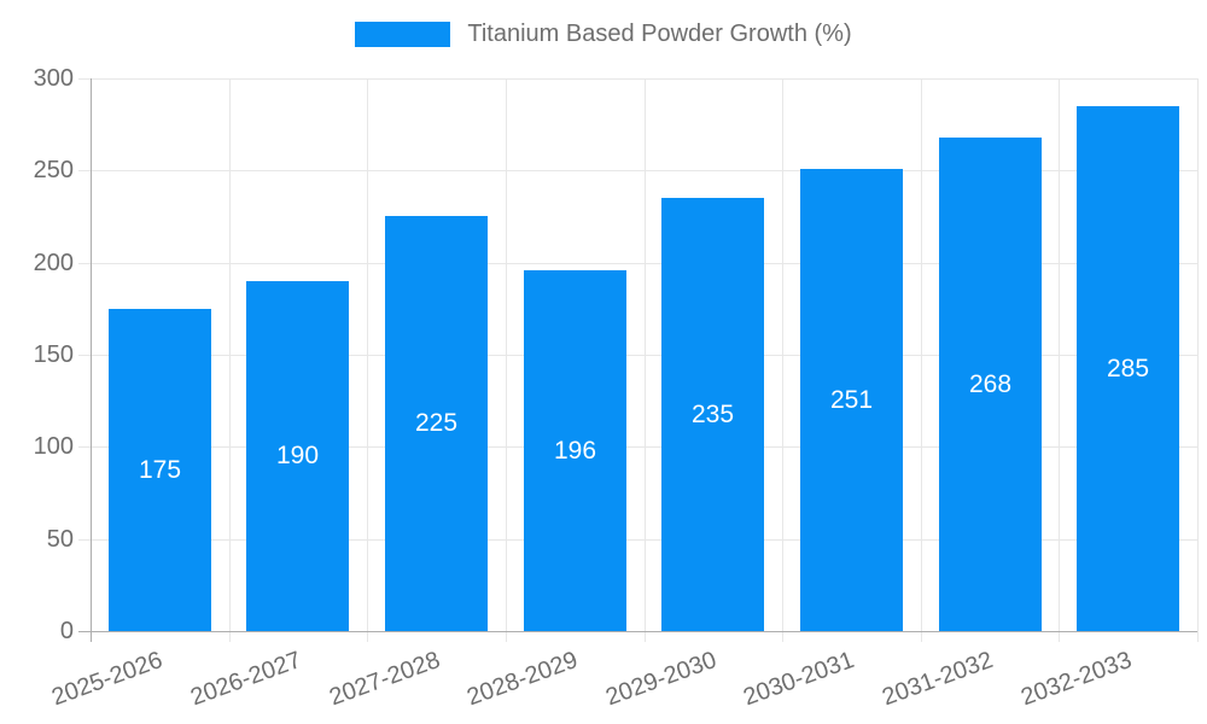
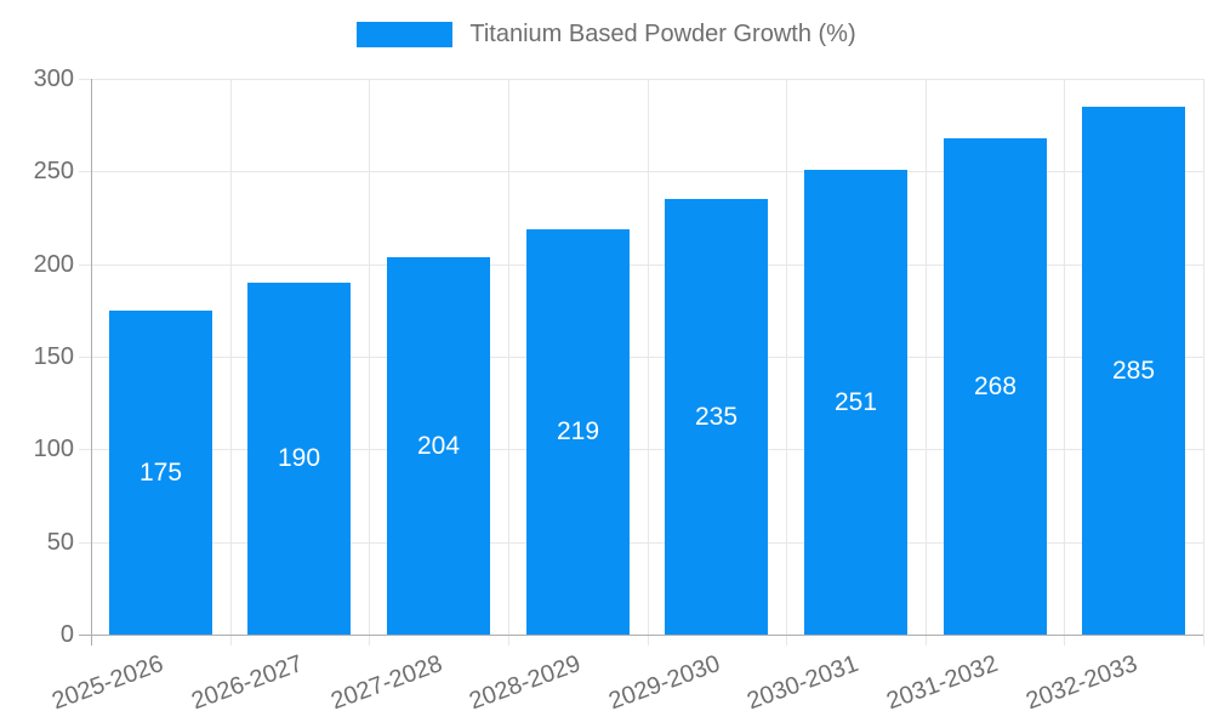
2027-2028: 225 -> 204
2028-2029: 196 -> 219
